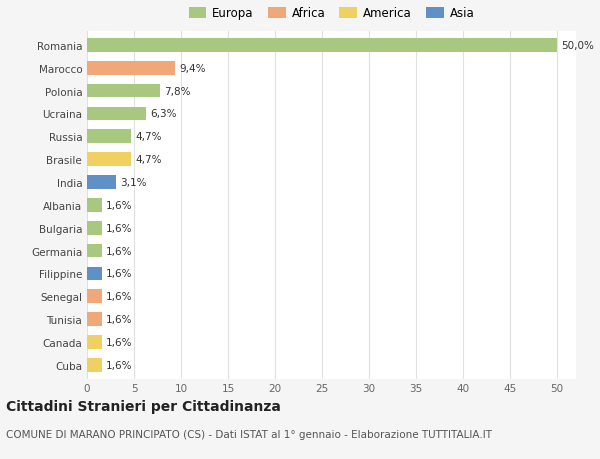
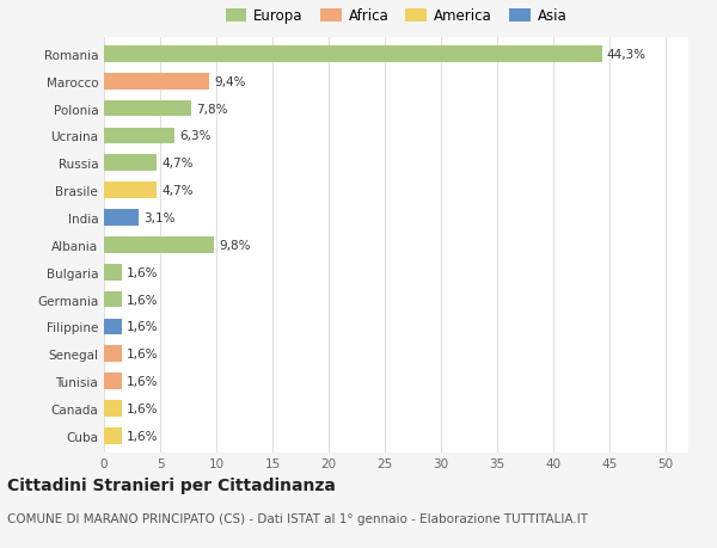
Romania: 50,0% -> 44,3%
Albania: 1,6% -> 9,8%
